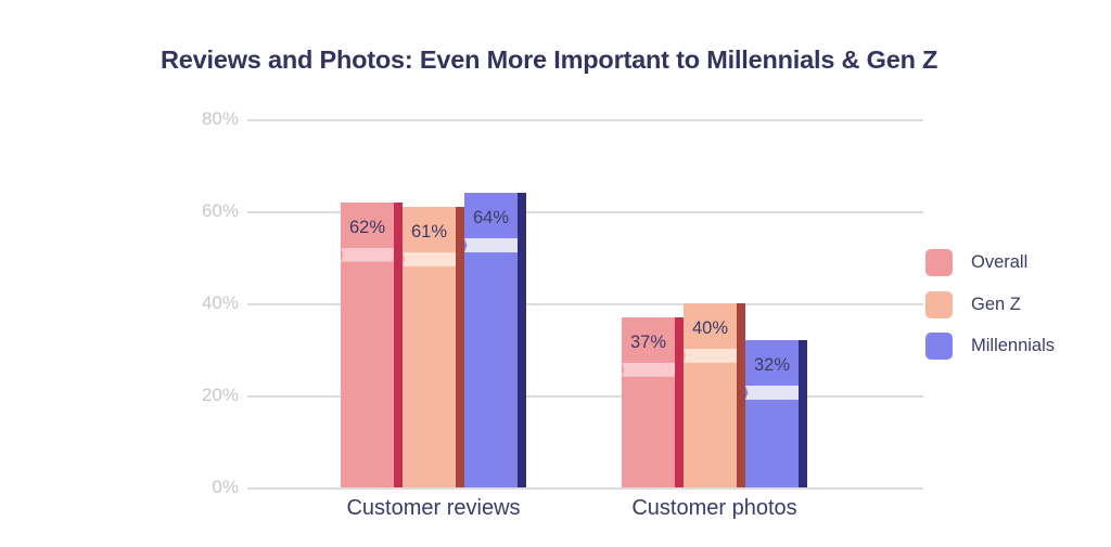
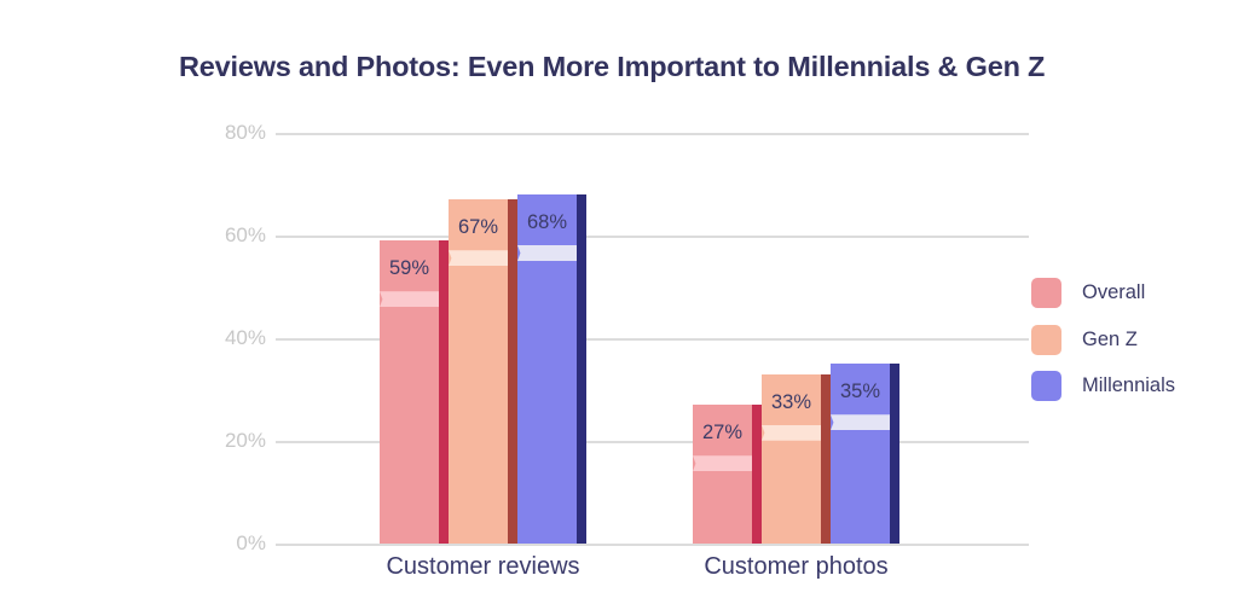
Overall/Customer reviews: 62% -> 59%
Gen Z/Customer reviews: 61% -> 67%
Millennials/Customer reviews: 64% -> 68%
Overall/Customer photos: 37% -> 27%
Gen Z/Customer photos: 40% -> 33%
Millennials/Customer photos: 32% -> 35%
